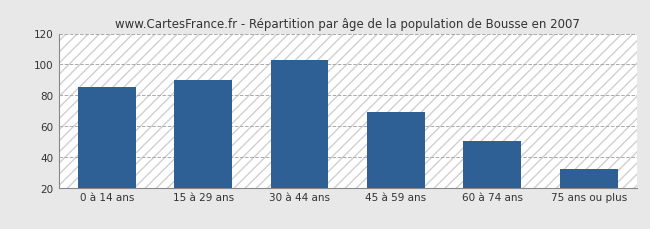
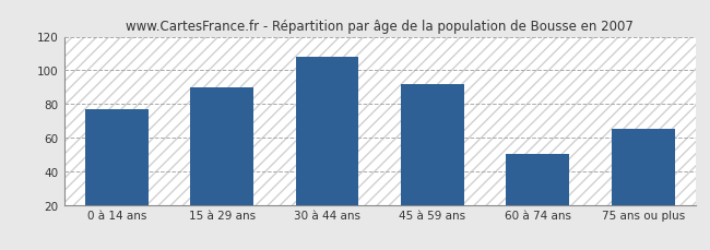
0 à 14 ans: 85 -> 77
30 à 44 ans: 103 -> 108
45 à 59 ans: 69 -> 92
75 ans ou plus: 32 -> 65
